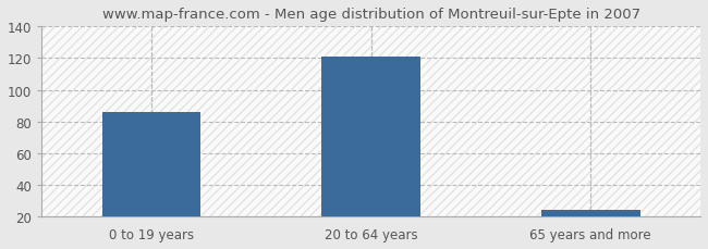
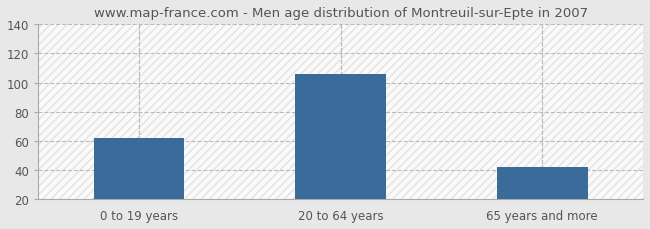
0 to 19 years: 86 -> 62
20 to 64 years: 121 -> 106
65 years and more: 24 -> 42
